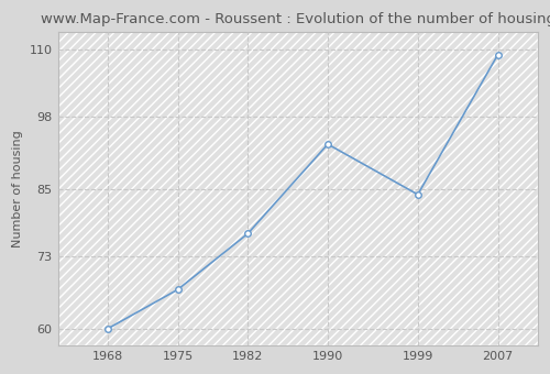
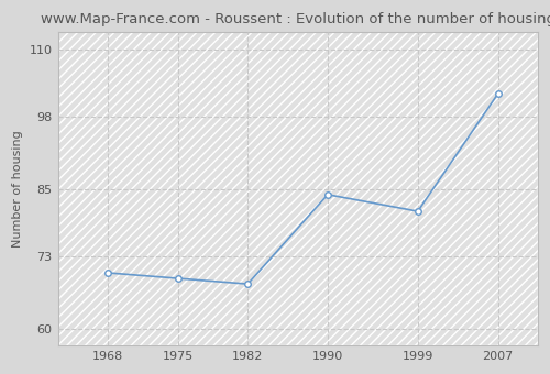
1968: 60 -> 70
1975: 67 -> 69
1982: 77 -> 68
1990: 93 -> 84
1999: 84 -> 81
2007: 109 -> 102
